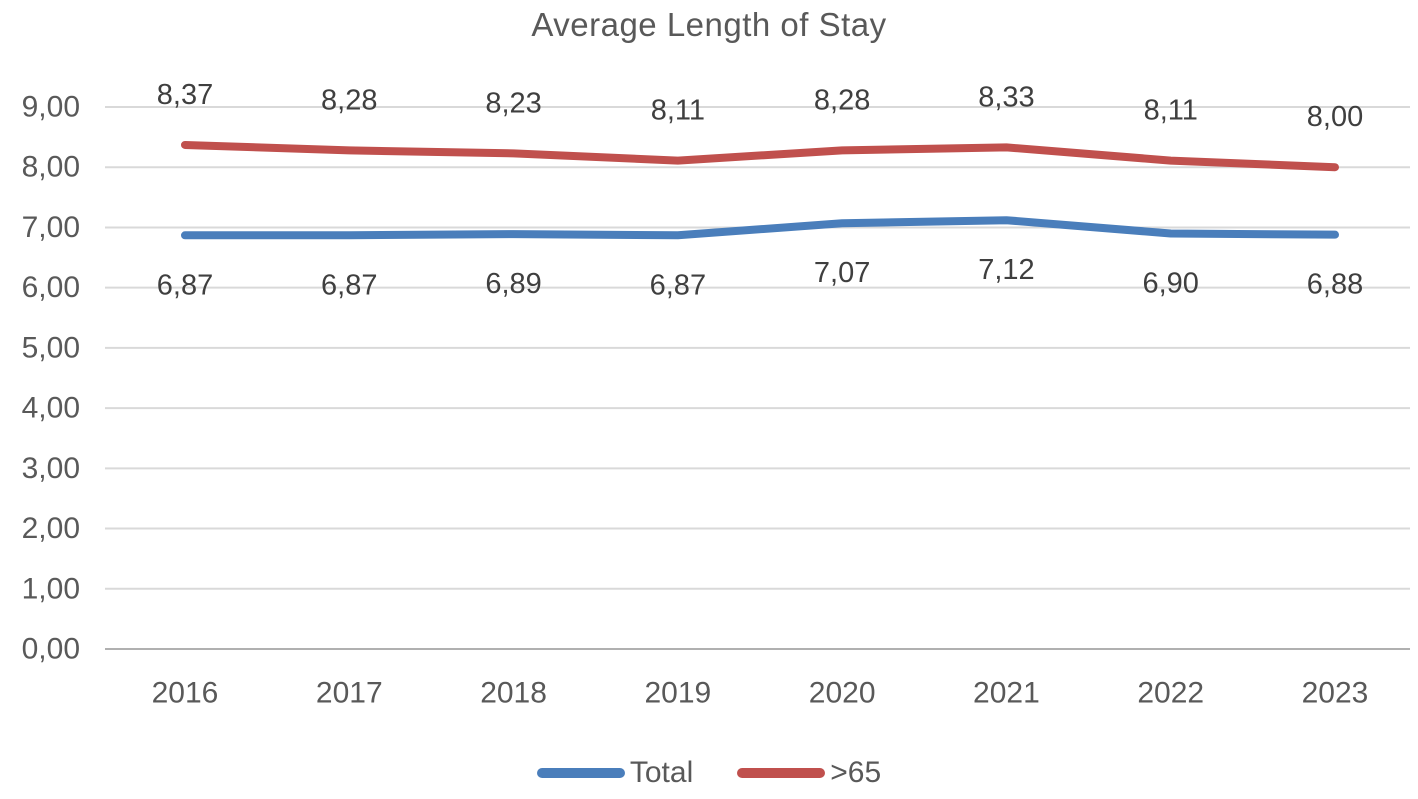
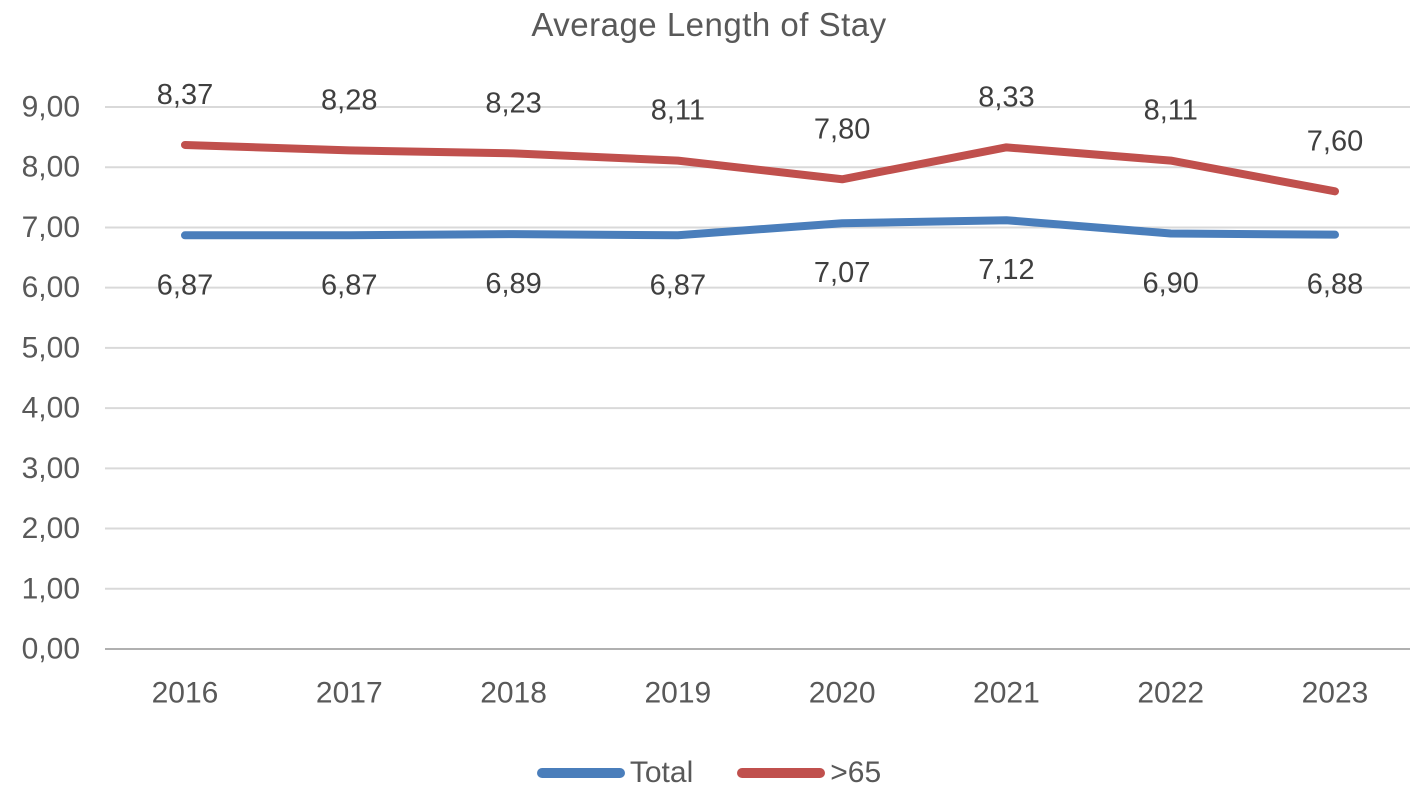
>65/2020: 8,28 -> 7,80
>65/2023: 8,00 -> 7,60
